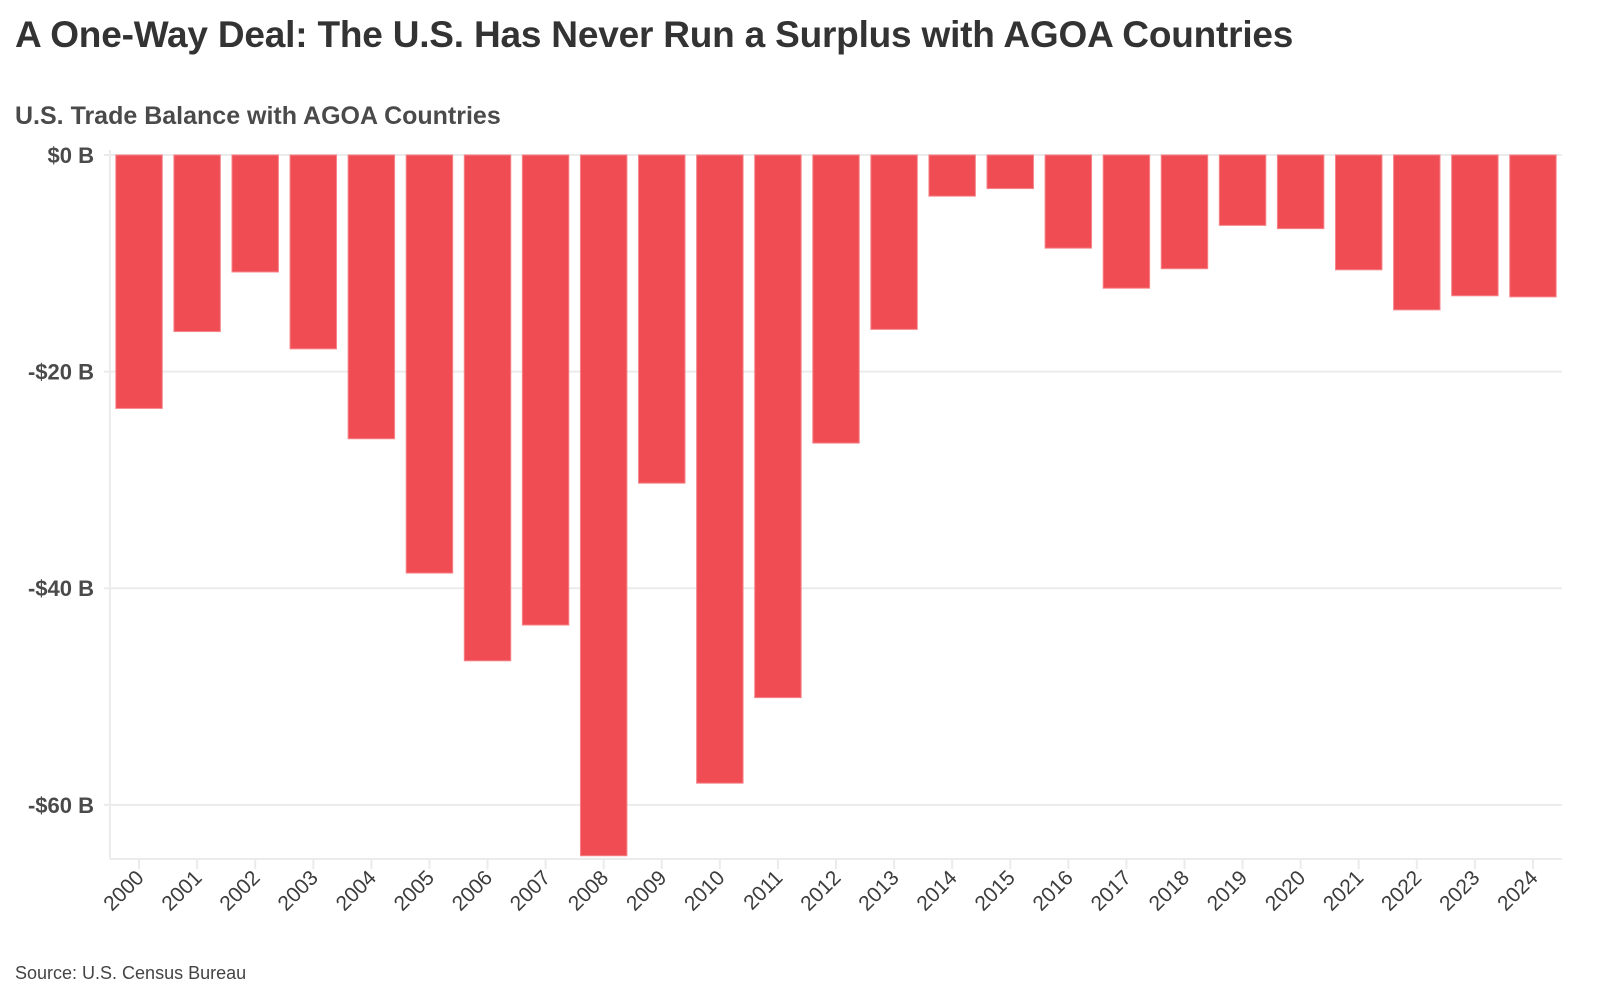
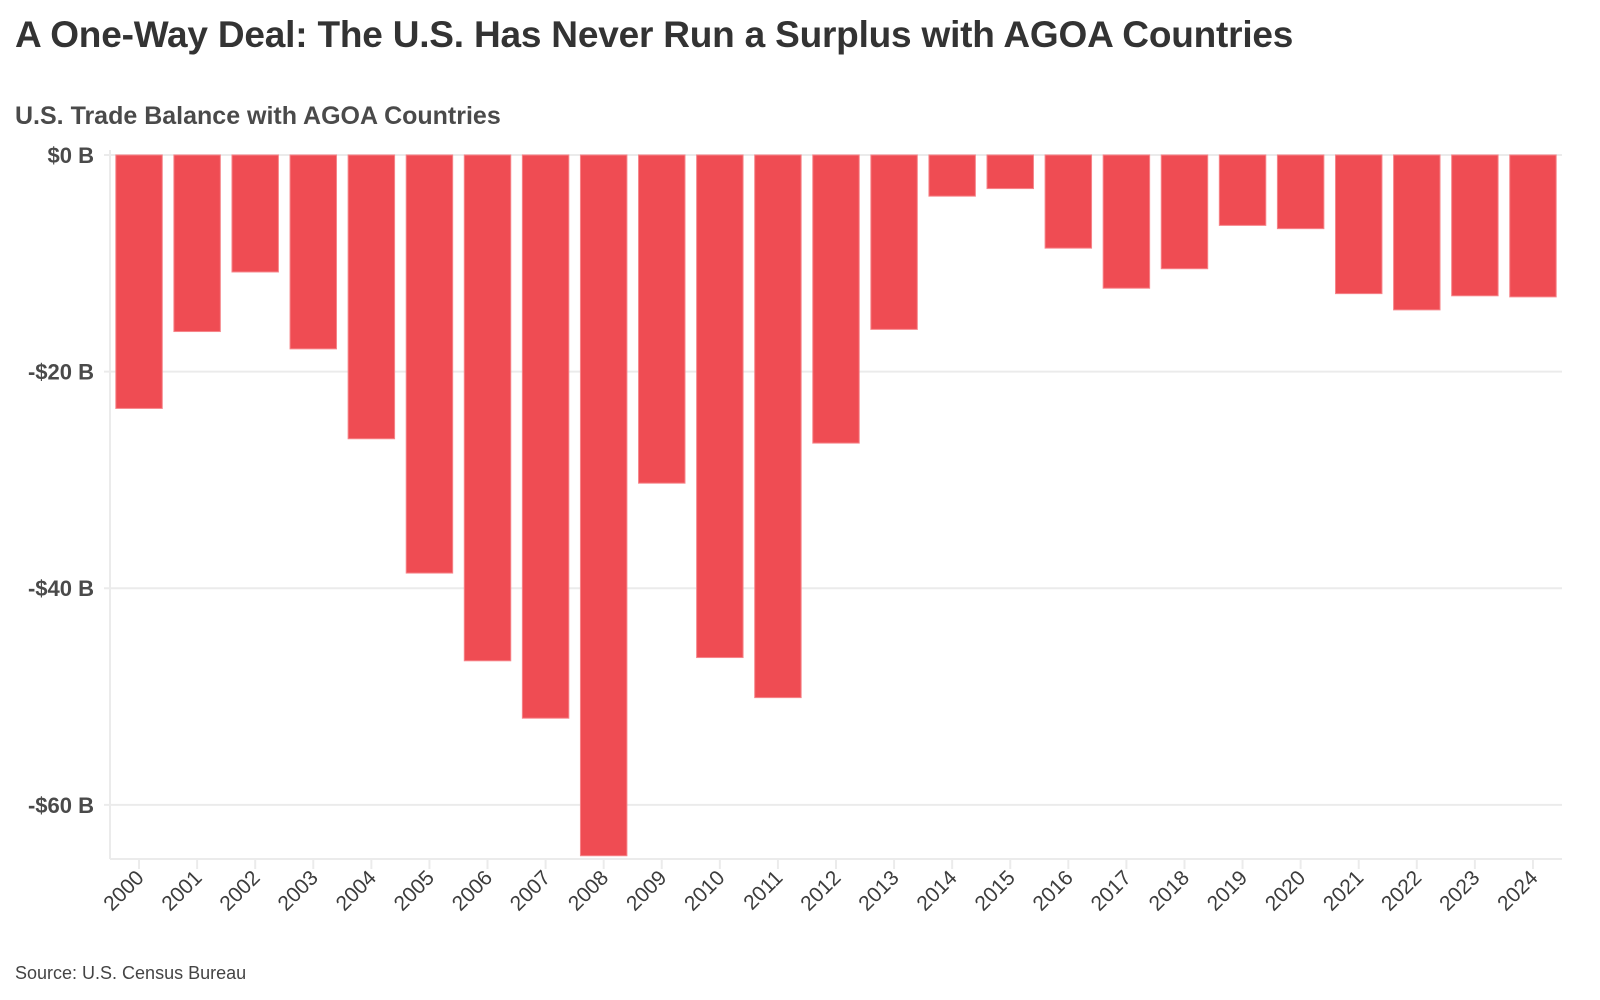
2007: -$43.4B -> -$52.0B
2010: -$58.0B -> -$46.4B
2021: -$10.6B -> -$12.8B
